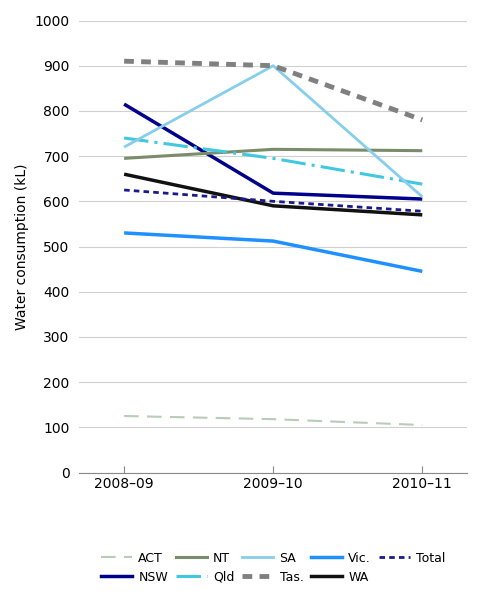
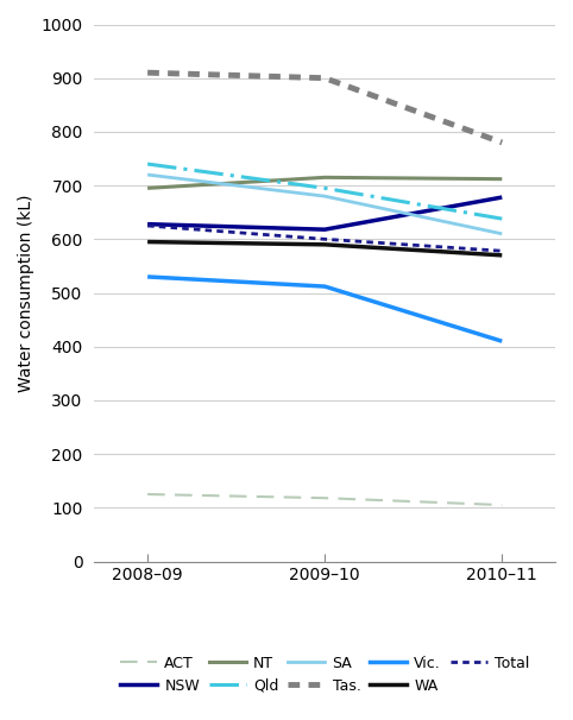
NSW/2008–09: 815 -> 628
WA/2008–09: 660 -> 595
SA/2009–10: 900 -> 680
NSW/2010–11: 605 -> 678
Vic./2010–11: 445 -> 410
